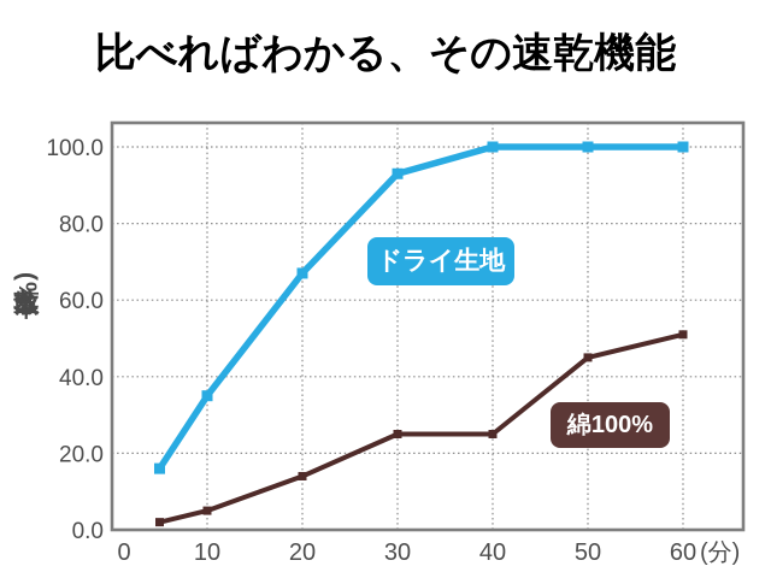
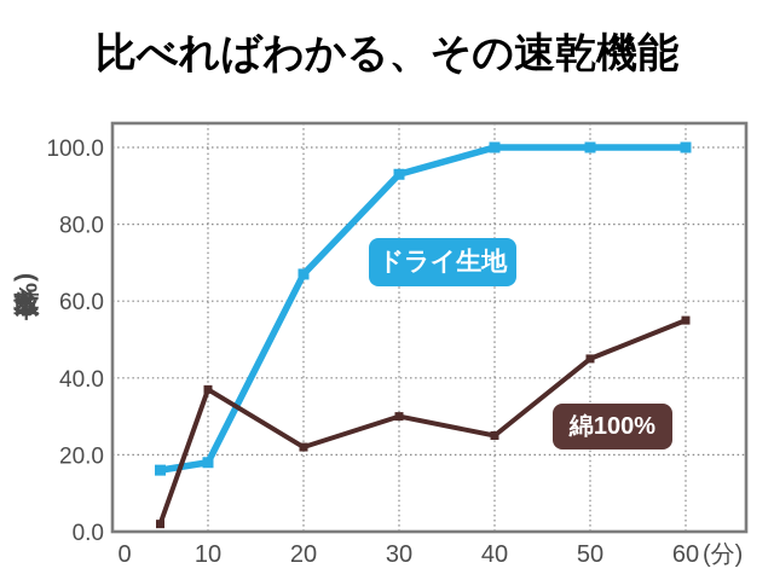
ドライ生地/10: 35 -> 18
綿100%/10: 5 -> 37
綿100%/20: 14 -> 22
綿100%/30: 25 -> 30
綿100%/60: 51 -> 55
